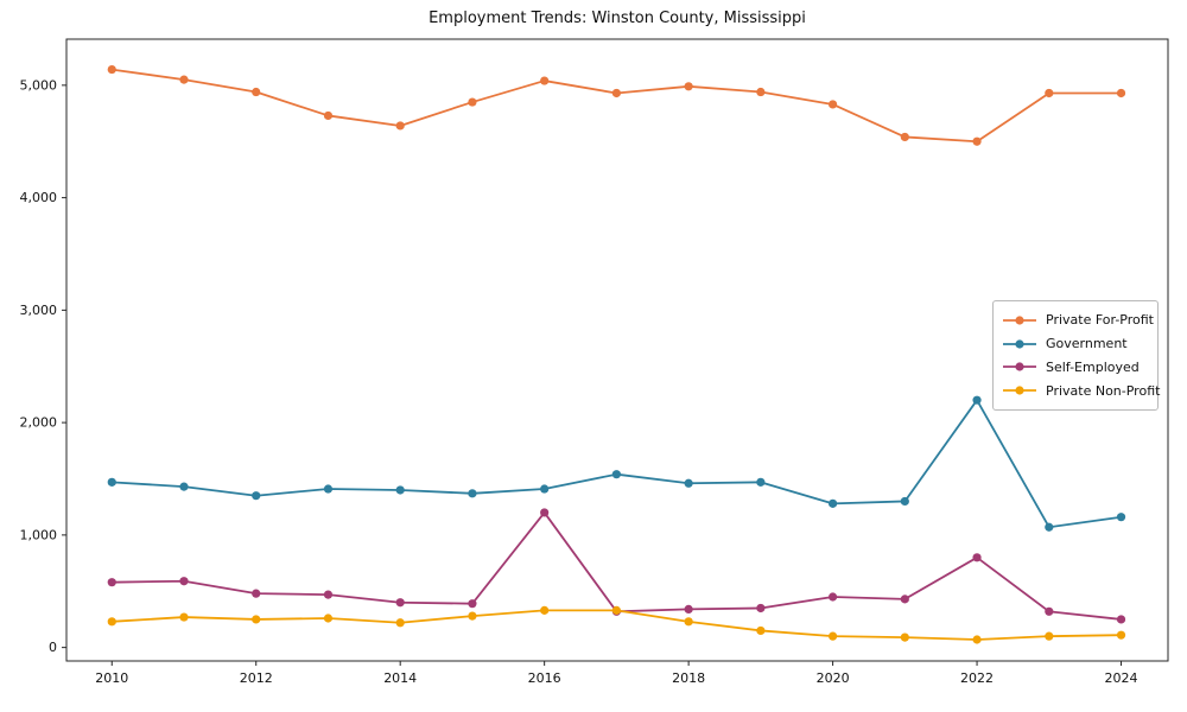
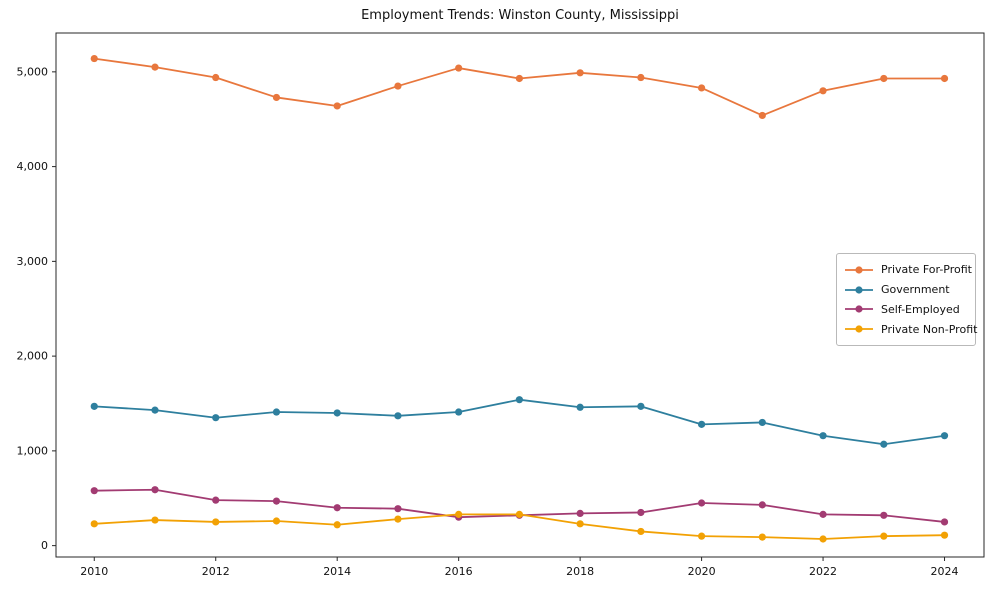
Self-Employed/2016: 1200 -> 300
Private For-Profit/2022: 4500 -> 4800
Government/2022: 2200 -> 1200
Self-Employed/2022: 800 -> 300
